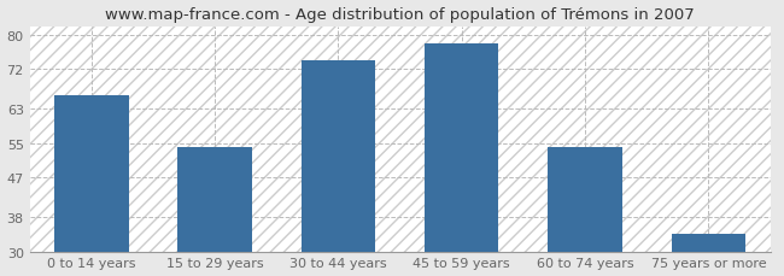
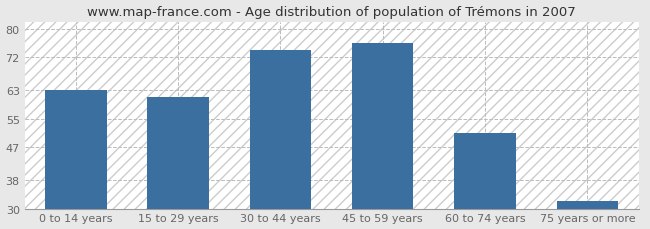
0 to 14 years: 66 -> 63
15 to 29 years: 54 -> 61
45 to 59 years: 78 -> 76
60 to 74 years: 54 -> 51
75 years or more: 34 -> 32
